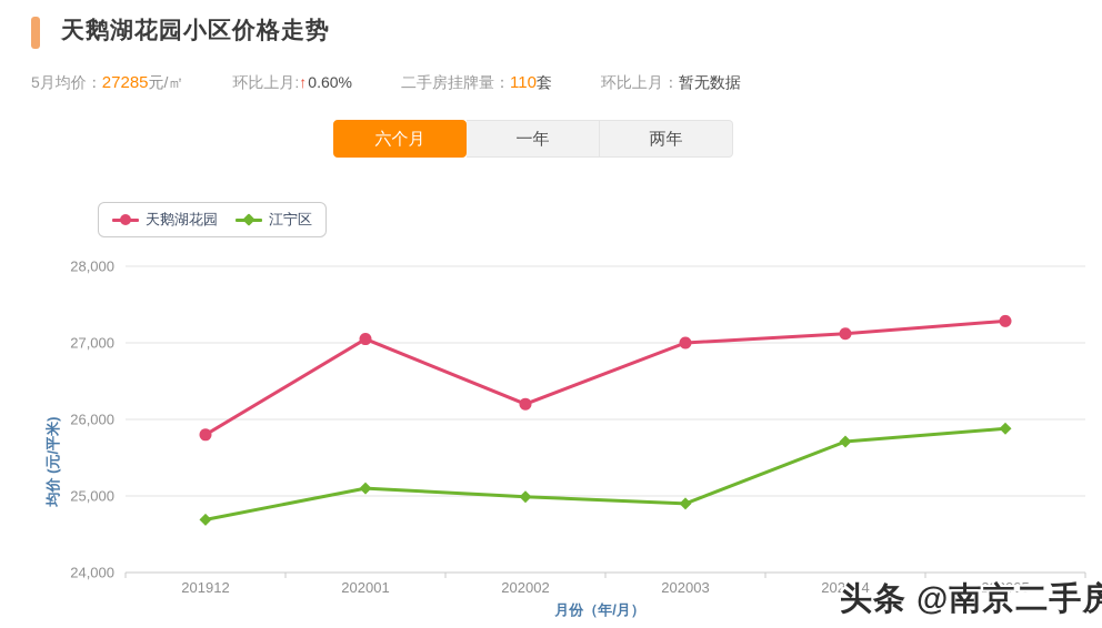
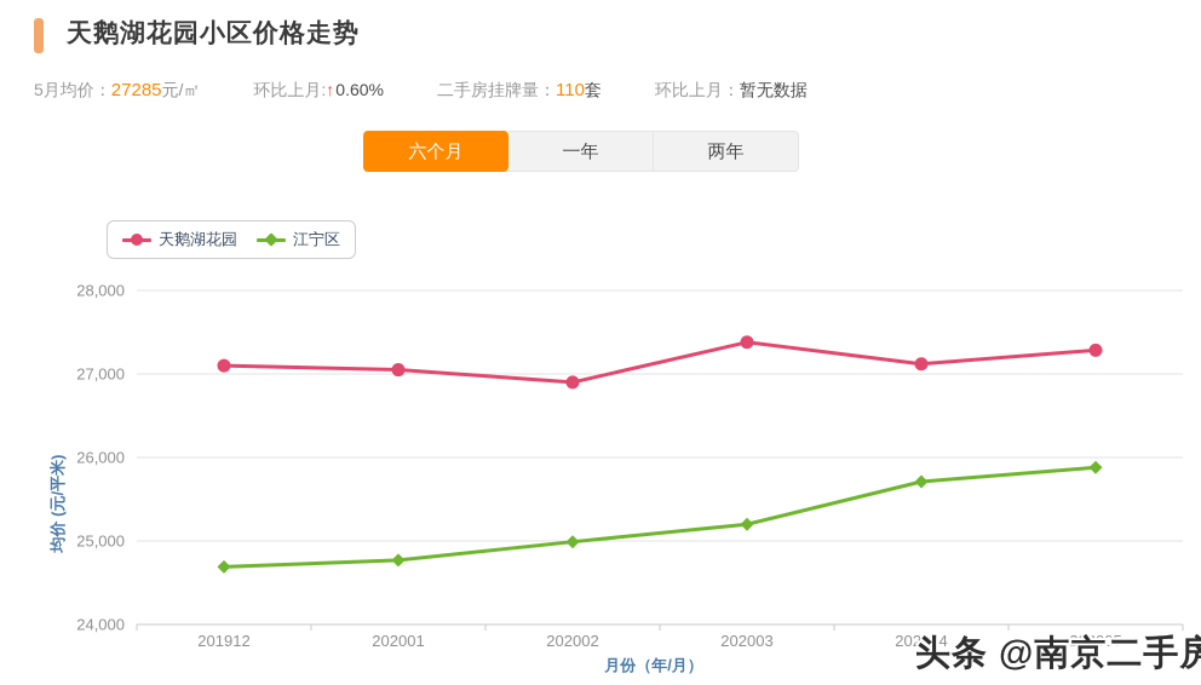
天鹅湖花园/201912: 25800 -> 27100
江宁区/202001: 25100 -> 24800
天鹅湖花园/202002: 26200 -> 26900
天鹅湖花园/202003: 27000 -> 27400
江宁区/202003: 24900 -> 25200
